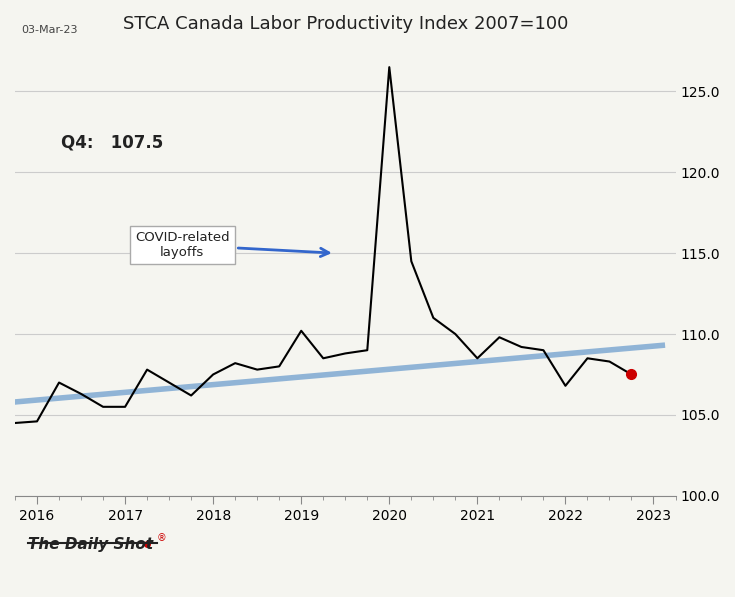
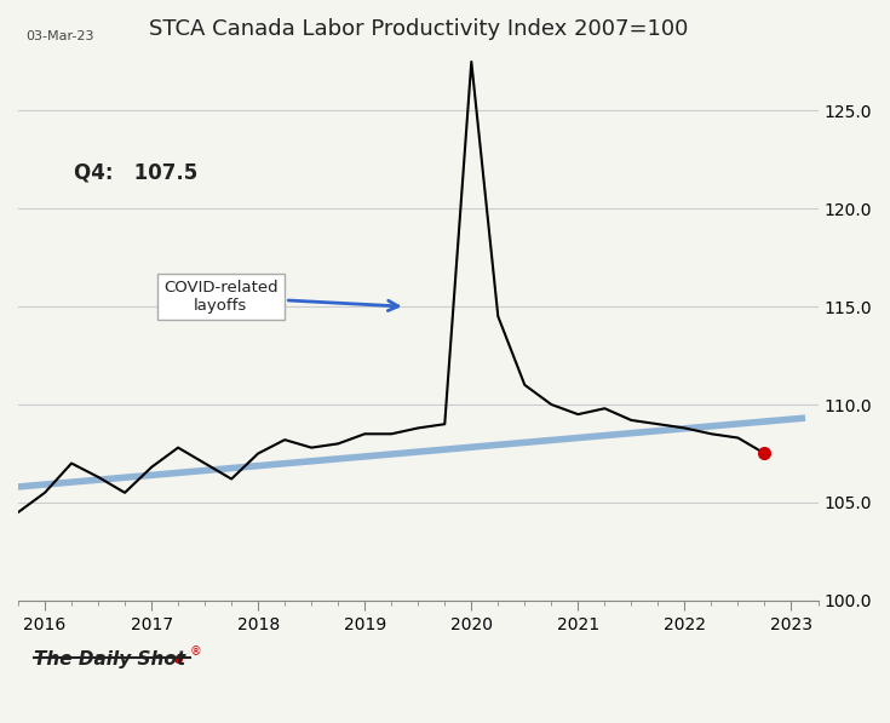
2016: 104.6 -> 105.5
2017: 105.5 -> 106.8
2019: 110.2 -> 108.5
2020: 126.5 -> 127.5
2021: 108.5 -> 109.5
2022: 106.8 -> 108.8
